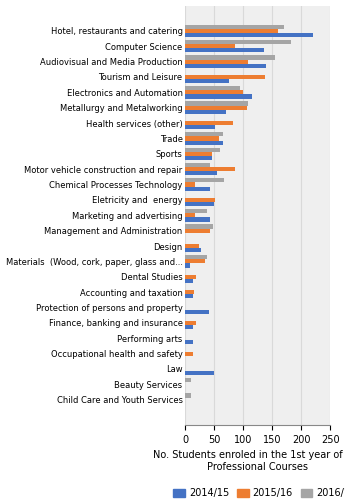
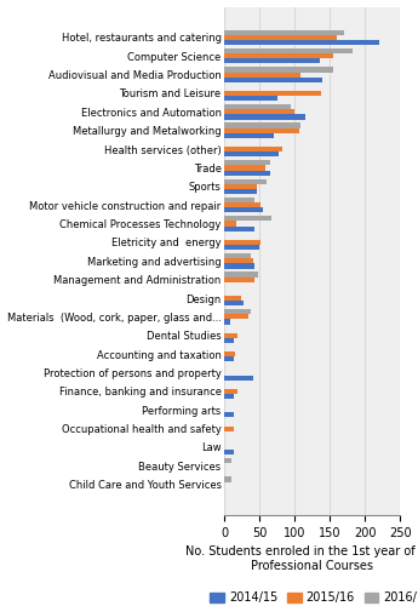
2015/16/Computer Science: 86 -> 155
2014/15/Health services (other): 52 -> 77
2015/16/Motor vehicle construction and repair: 86 -> 52
2015/16/Marketing and advertising: 16 -> 40
2014/15/Law: 50 -> 14
